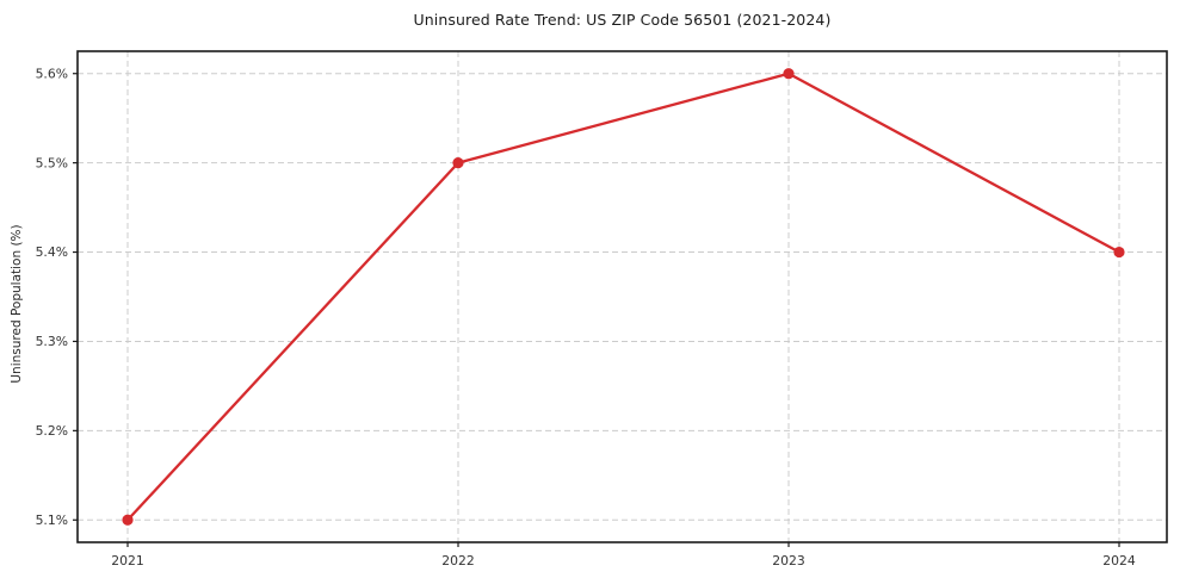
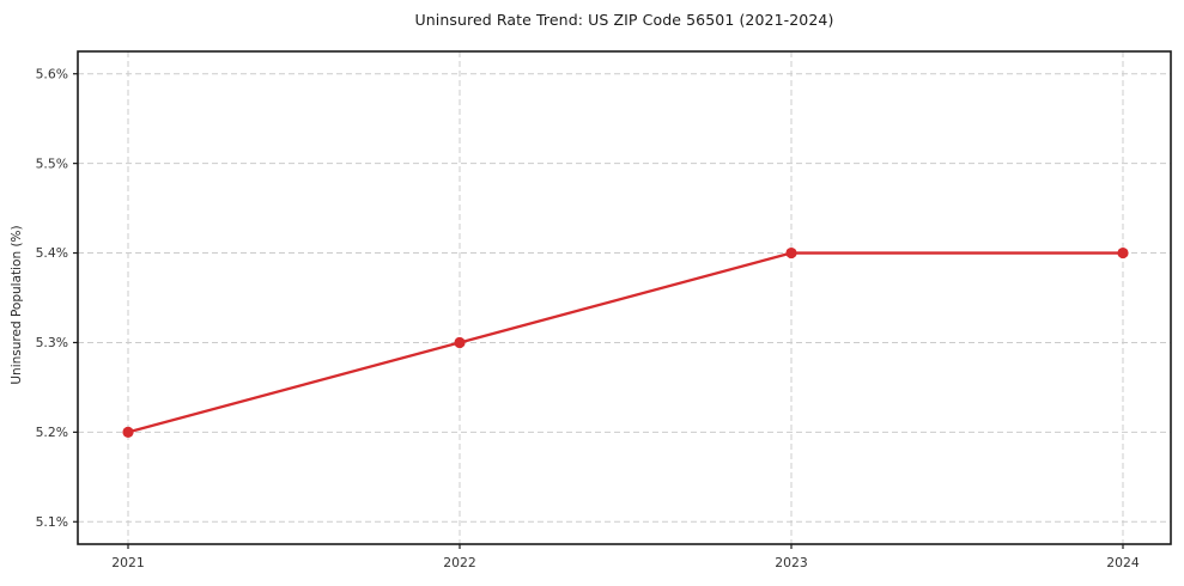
2021: 5.1% -> 5.2%
2022: 5.5% -> 5.3%
2023: 5.6% -> 5.4%
